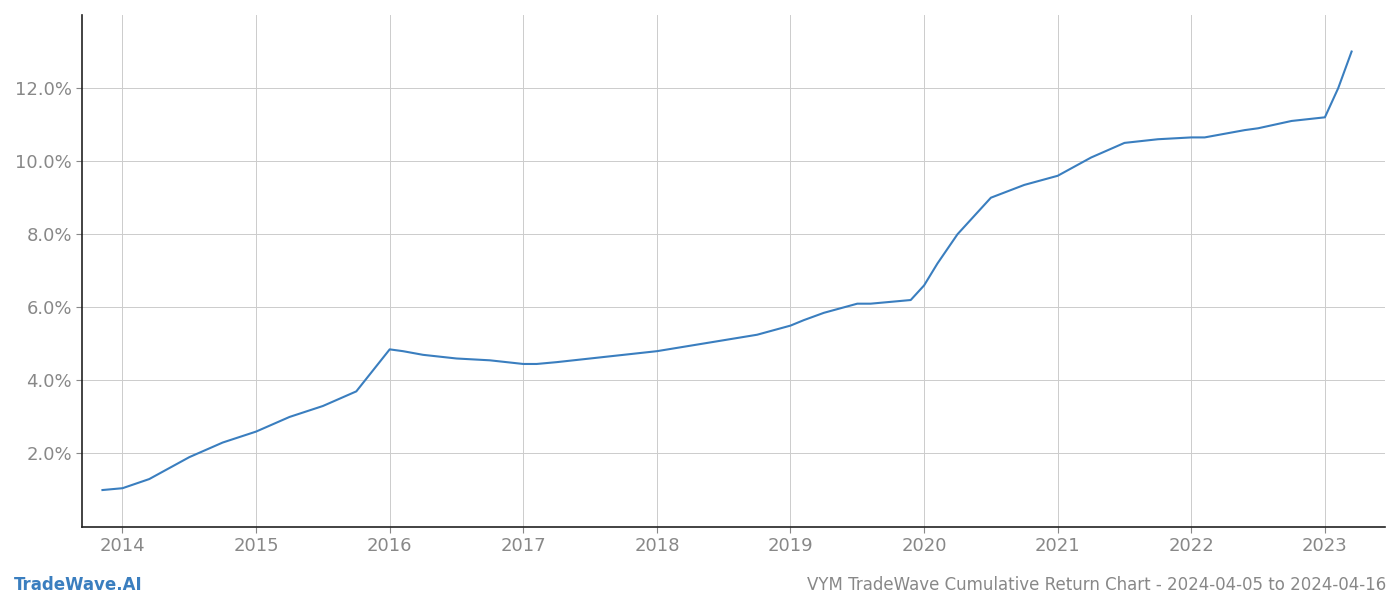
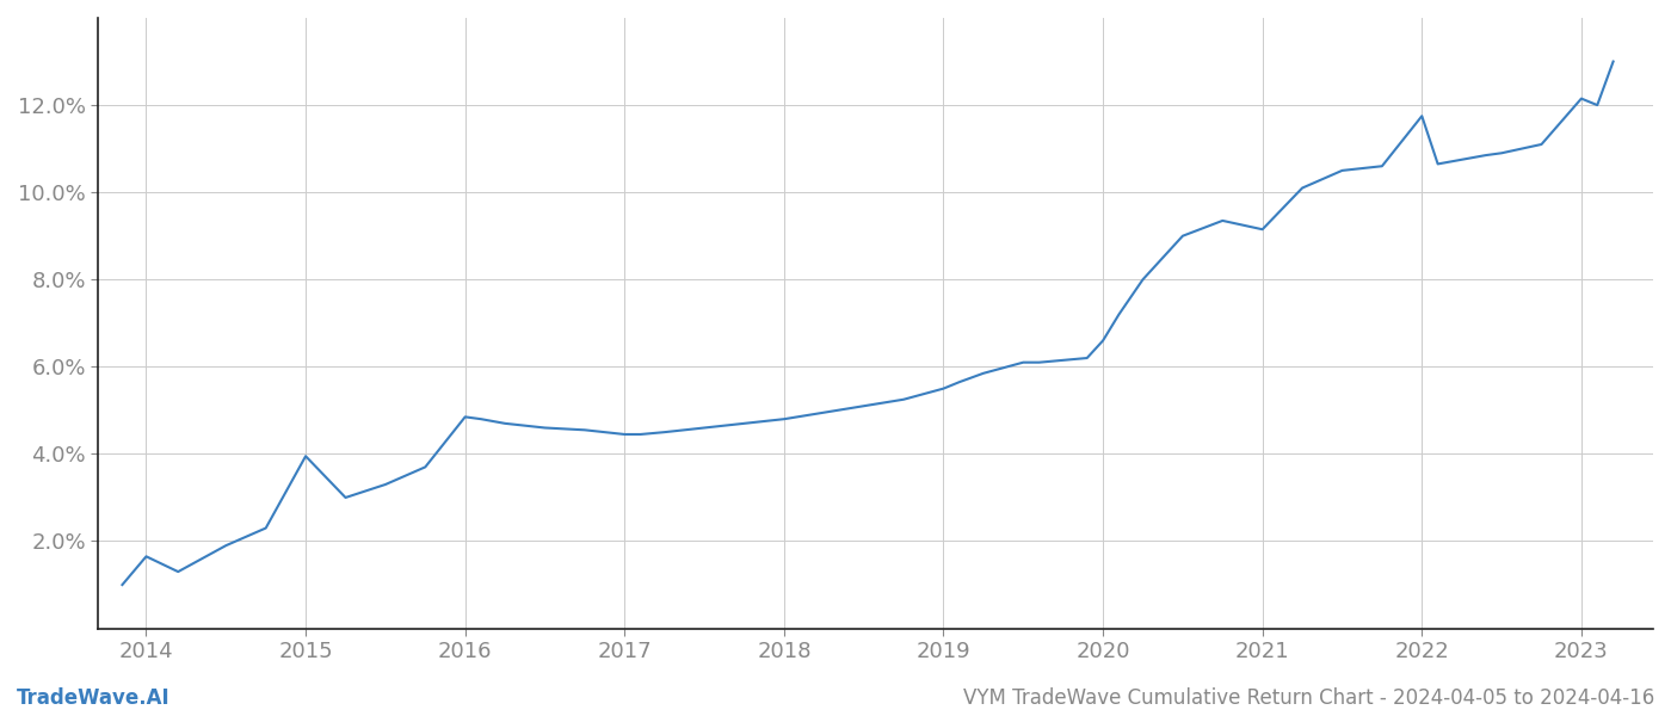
2014: 1.05% -> 1.65%
2015: 2.60% -> 3.95%
2021: 9.60% -> 9.15%
2022: 10.65% -> 11.75%
2023: 11.20% -> 12.15%
